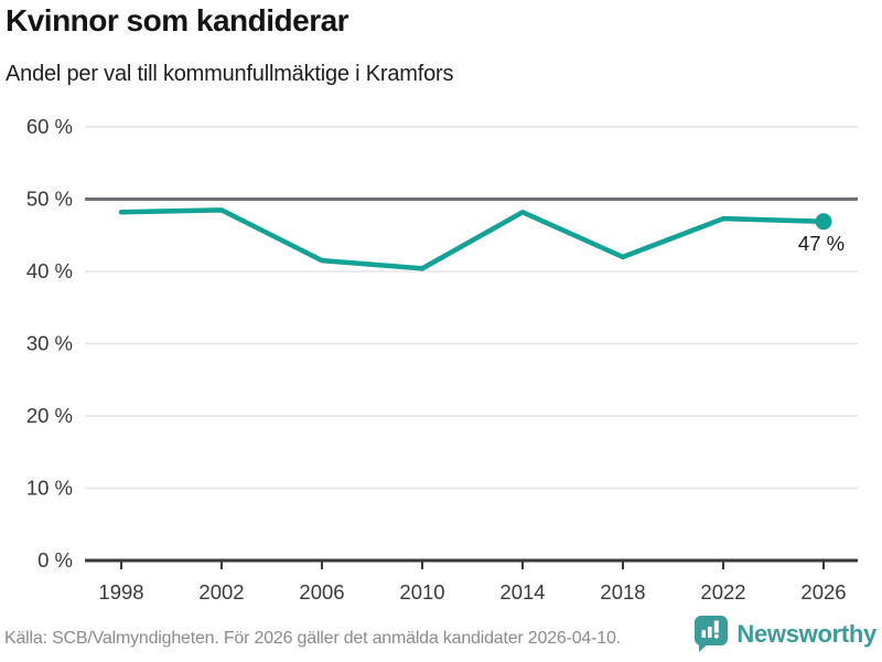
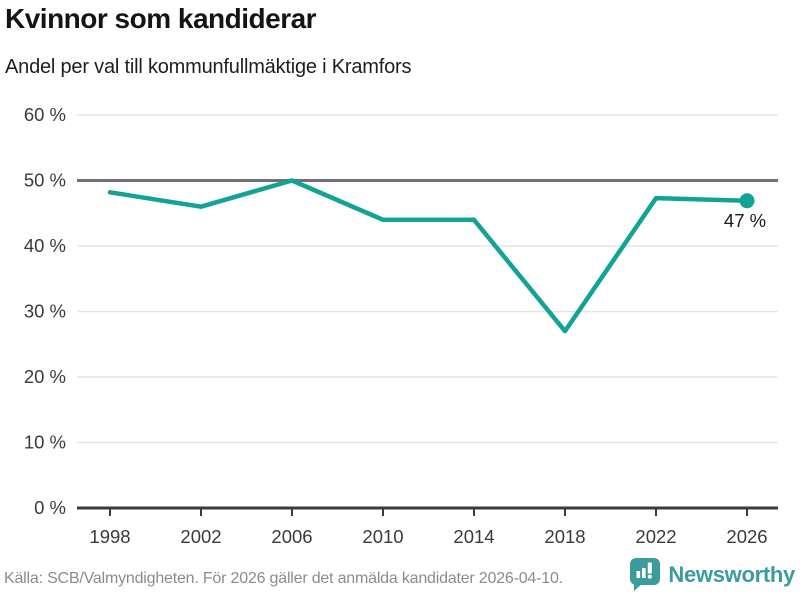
2002: 48% -> 46%
2006: 42% -> 50%
2010: 40% -> 44%
2014: 48% -> 44%
2018: 42% -> 27%
